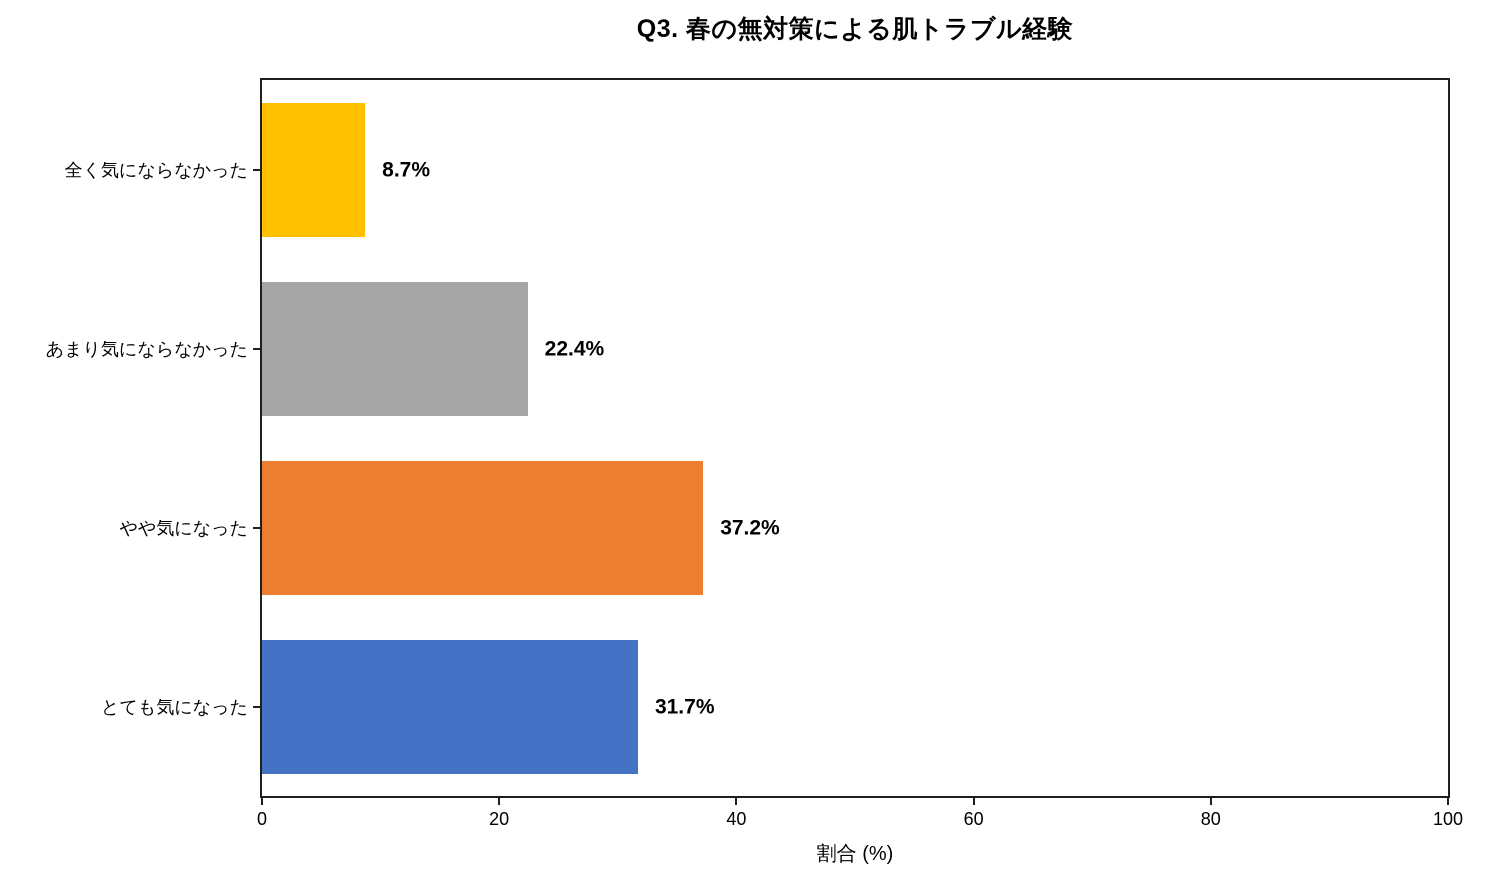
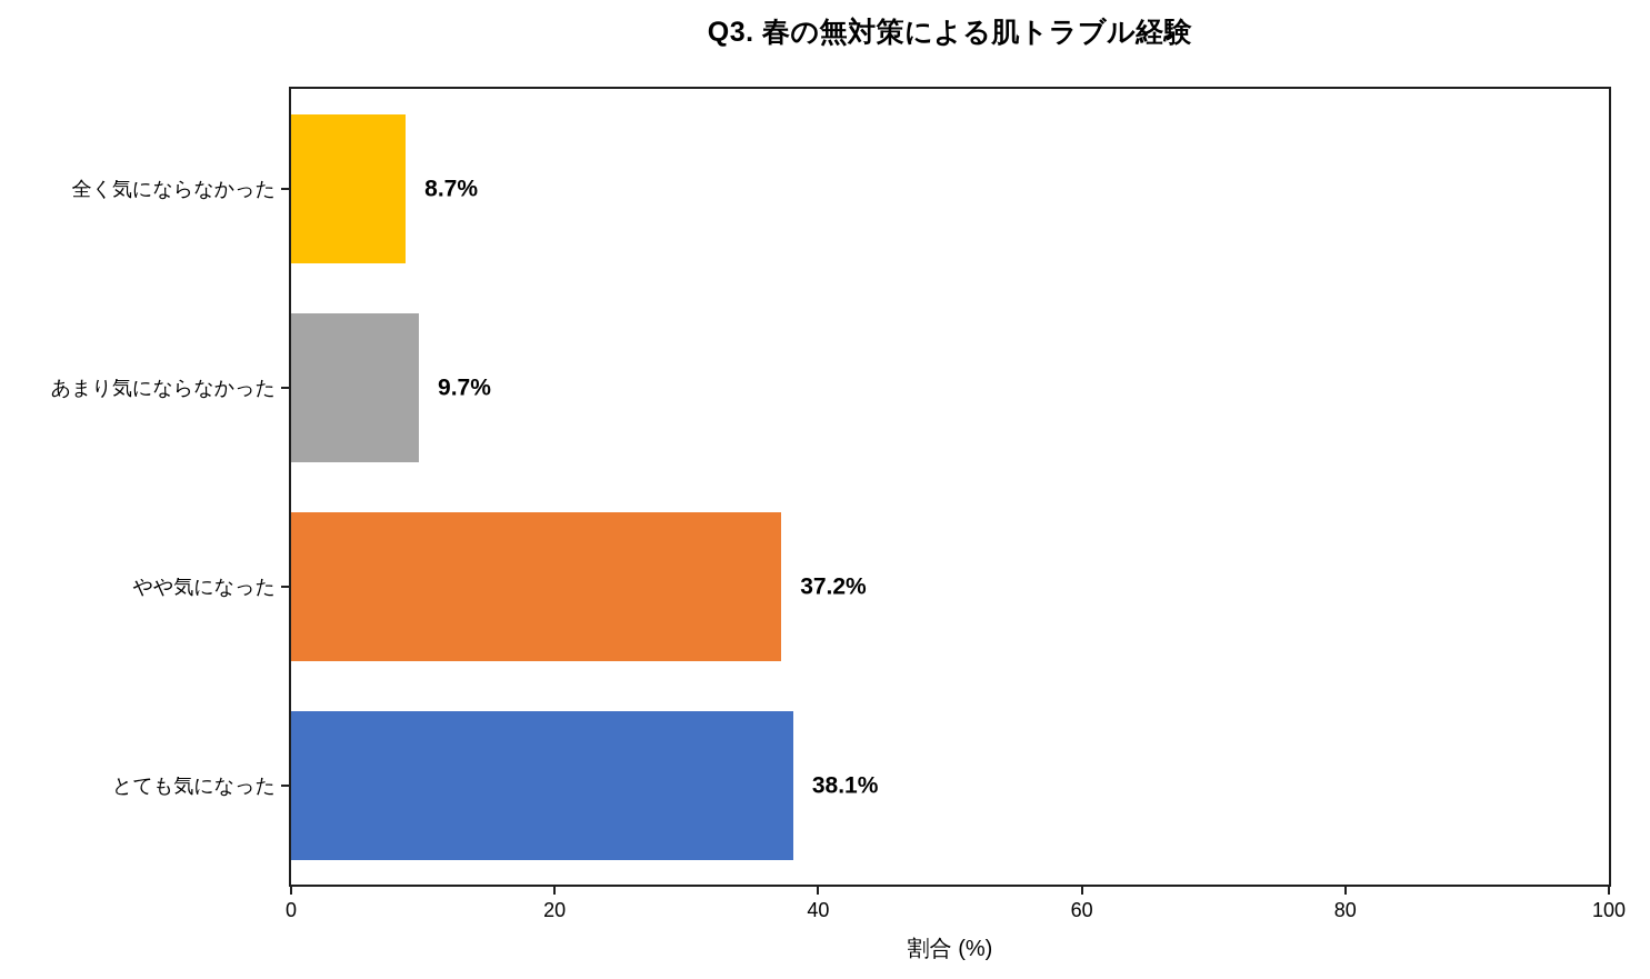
あまり気にならなかった: 22.4% -> 9.7%
とても気になった: 31.7% -> 38.1%
